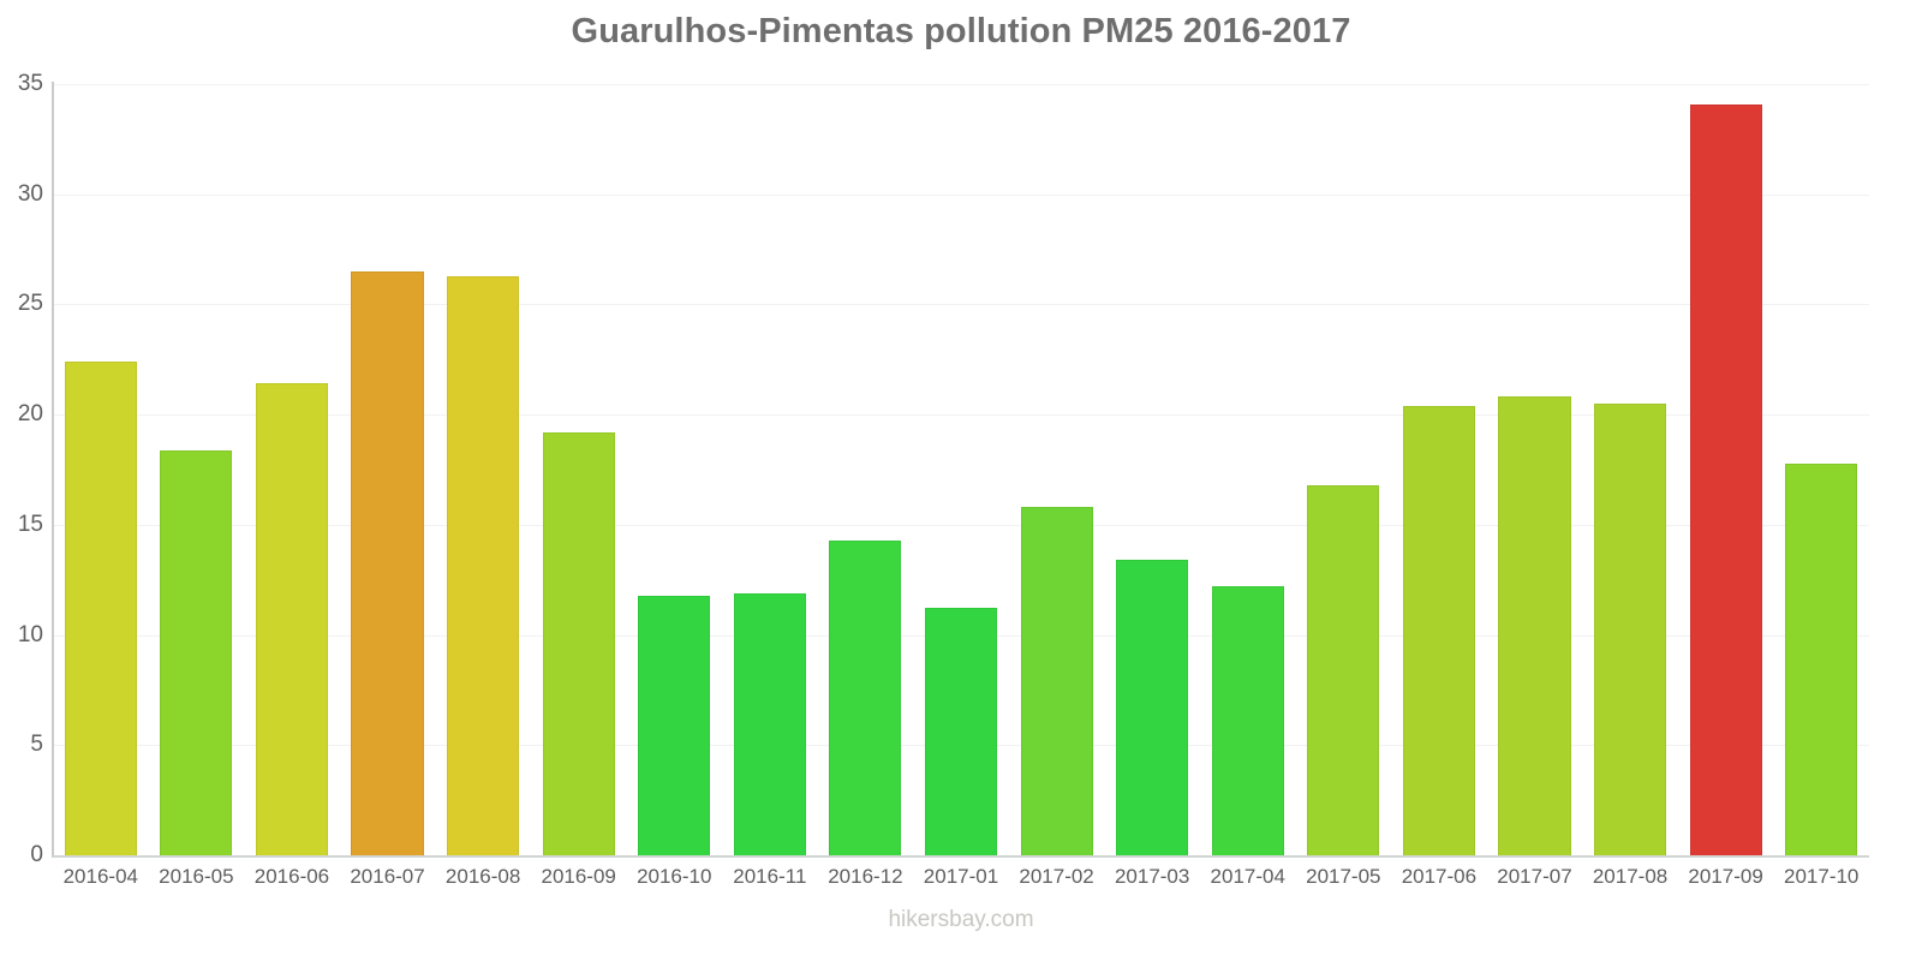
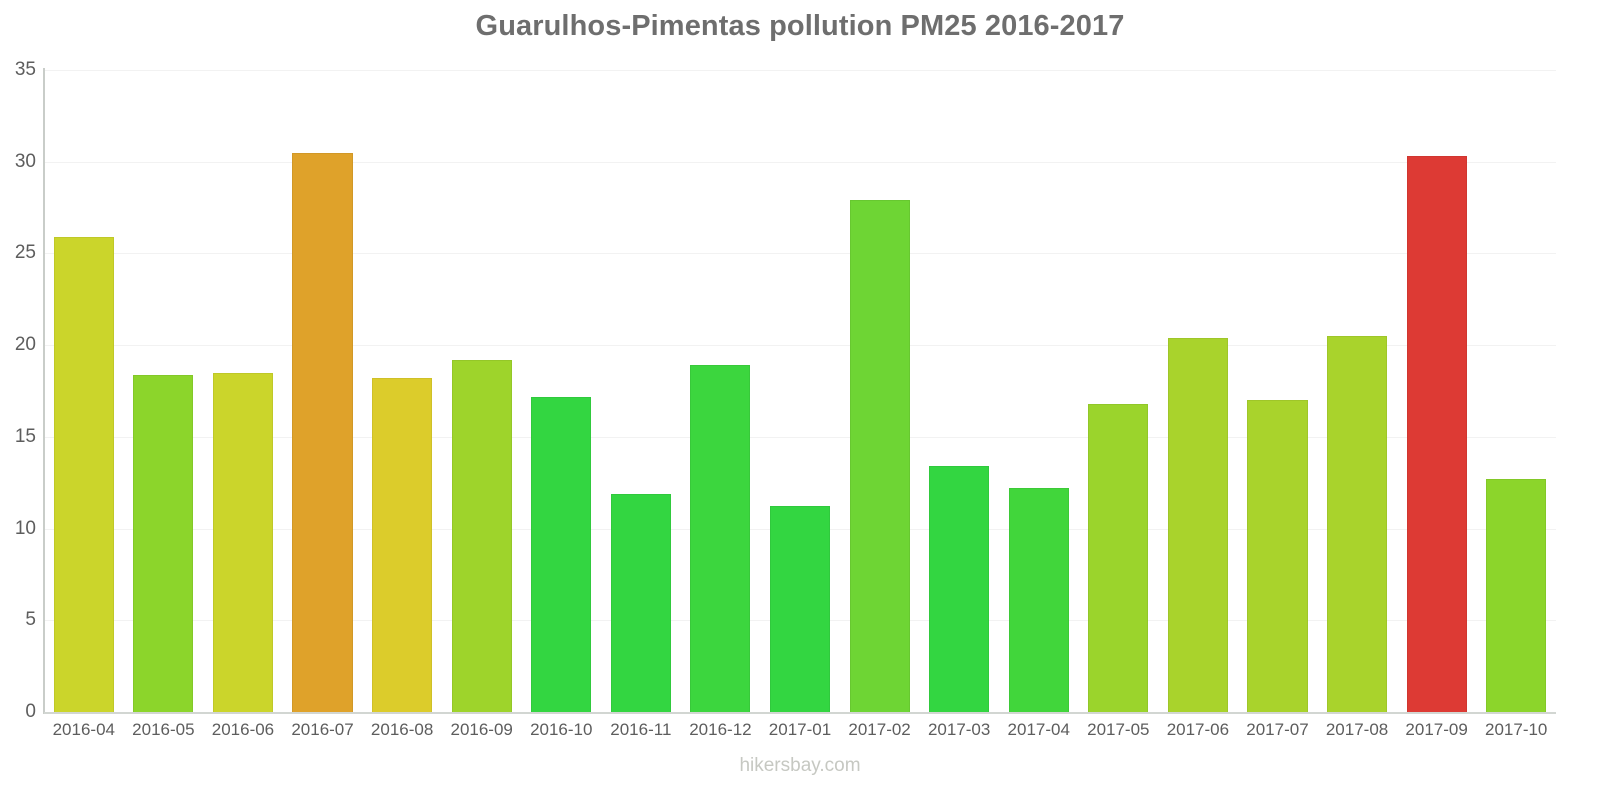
2016-04: 22.4 -> 25.9
2016-06: 21.4 -> 18.5
2016-07: 26.5 -> 30.5
2016-08: 26.3 -> 18.2
2016-10: 11.8 -> 17.2
2016-12: 14.3 -> 18.9
2017-02: 15.8 -> 27.9
2017-07: 20.8 -> 17.0
2017-09: 34.1 -> 30.3
2017-10: 17.8 -> 12.7
